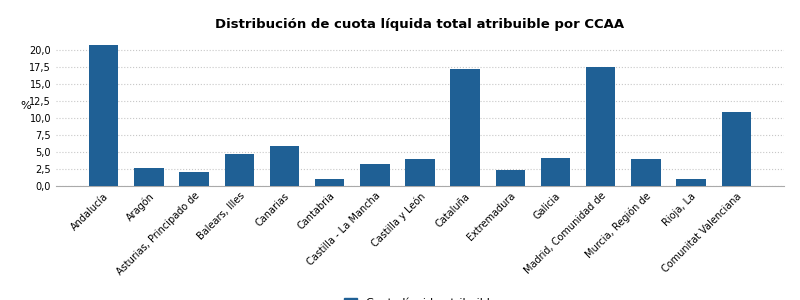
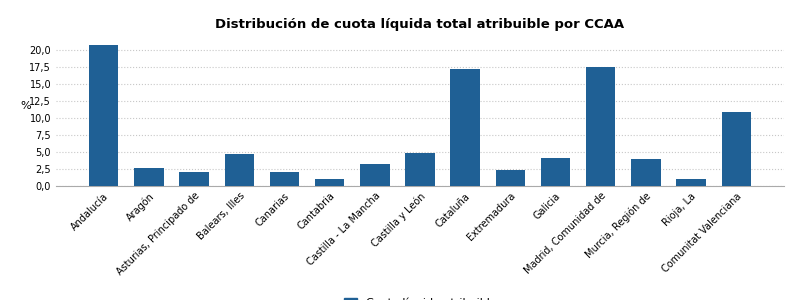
Canarias: 5,9 -> 2,0
Castilla y León: 3,9 -> 4,8
